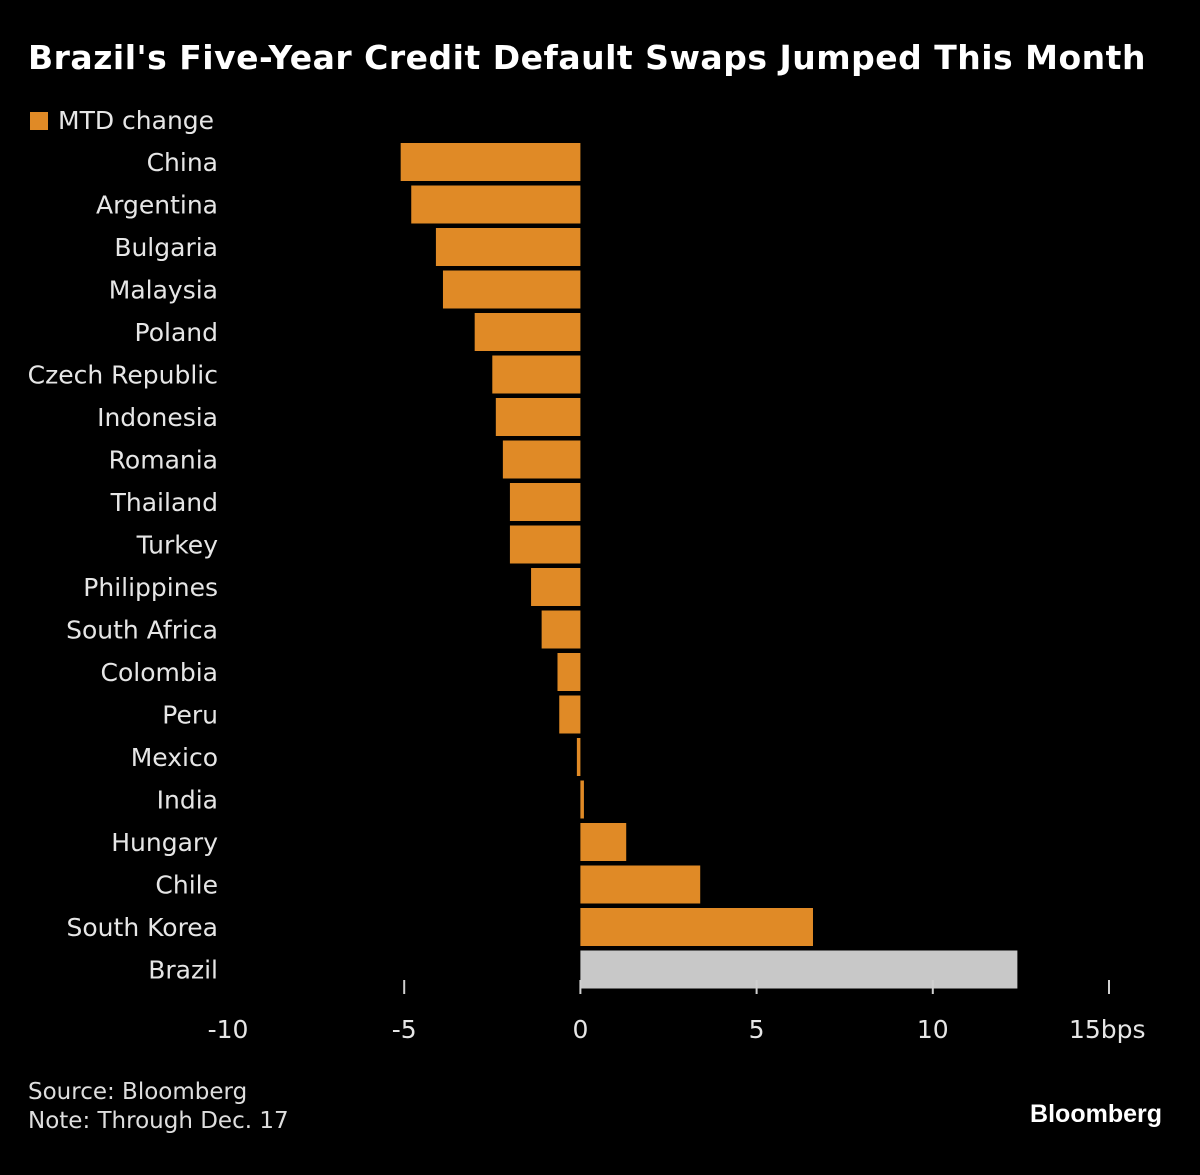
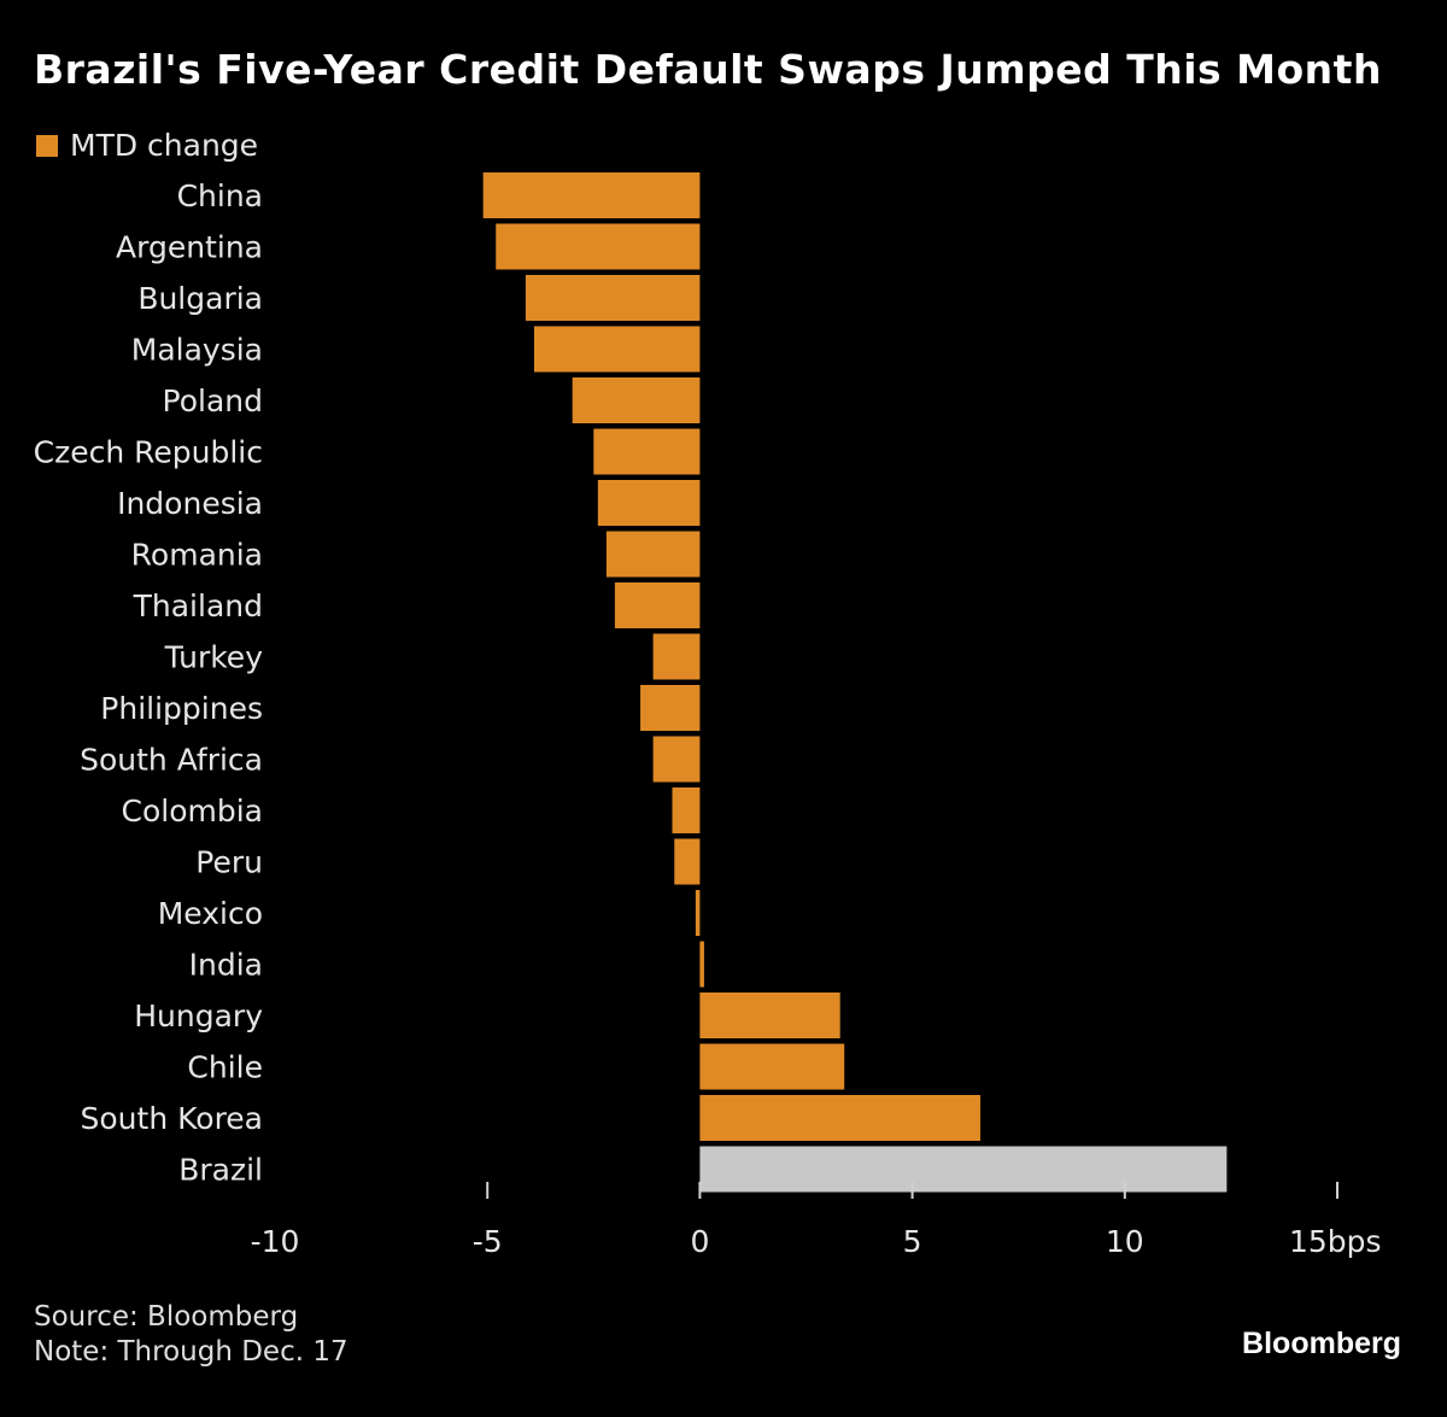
Turkey: -2.0 -> -1.1
Hungary: 1.3 -> 3.3
